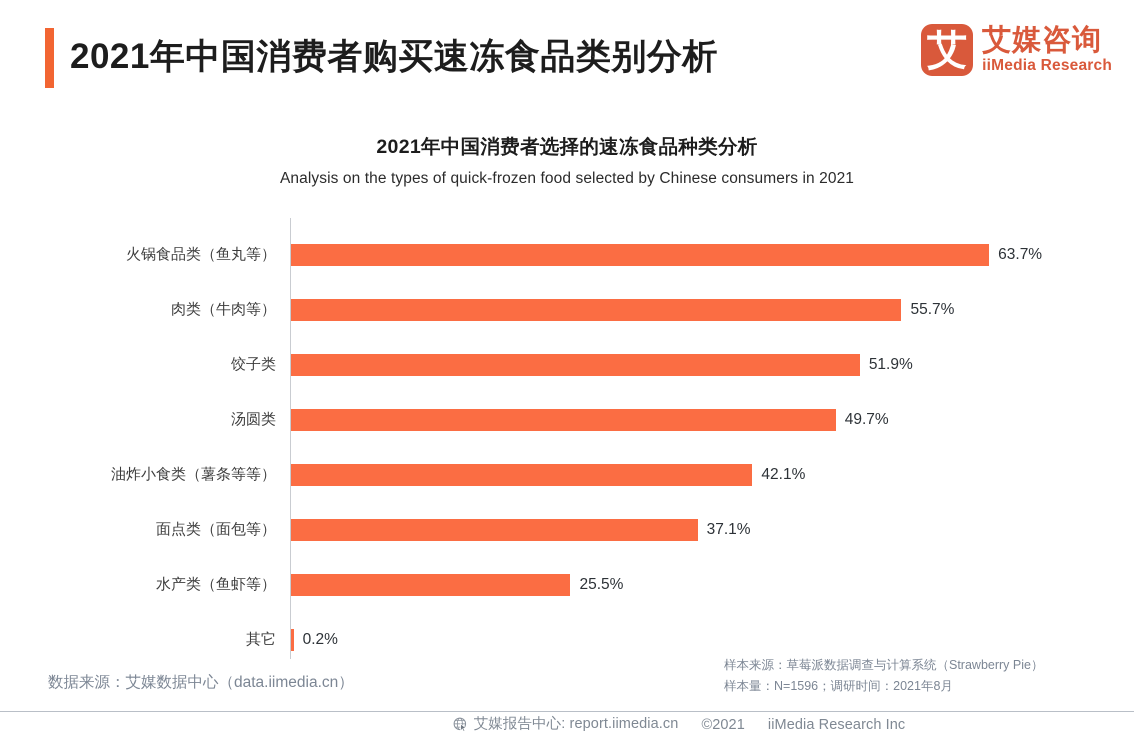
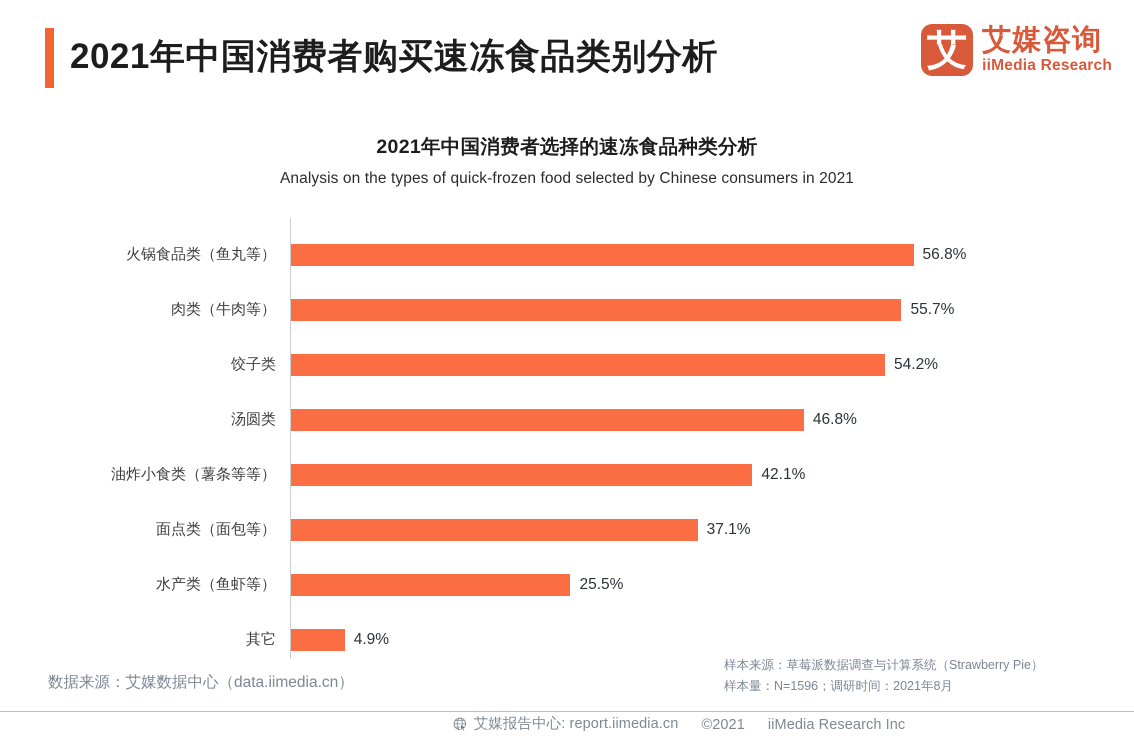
火锅食品类（鱼丸等）: 63.7% -> 56.8%
饺子类: 51.9% -> 54.2%
汤圆类: 49.7% -> 46.8%
其它: 0.2% -> 4.9%
